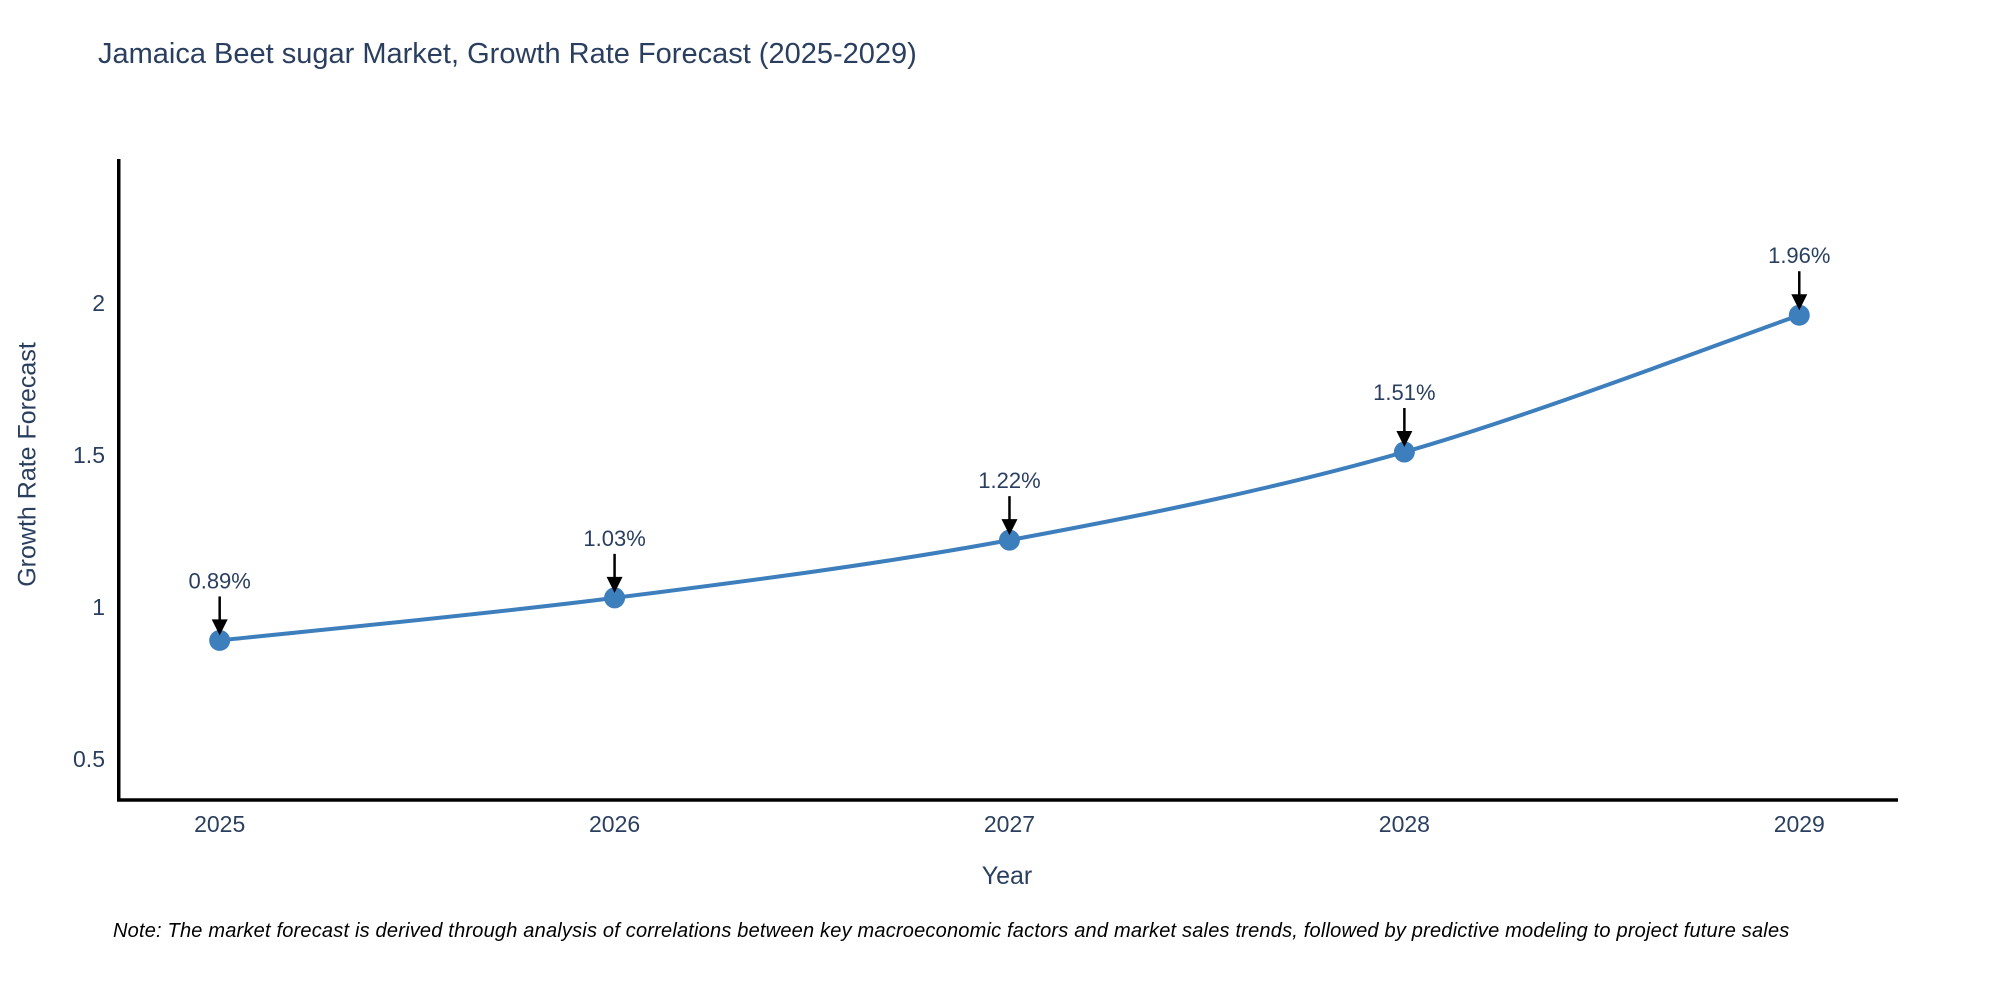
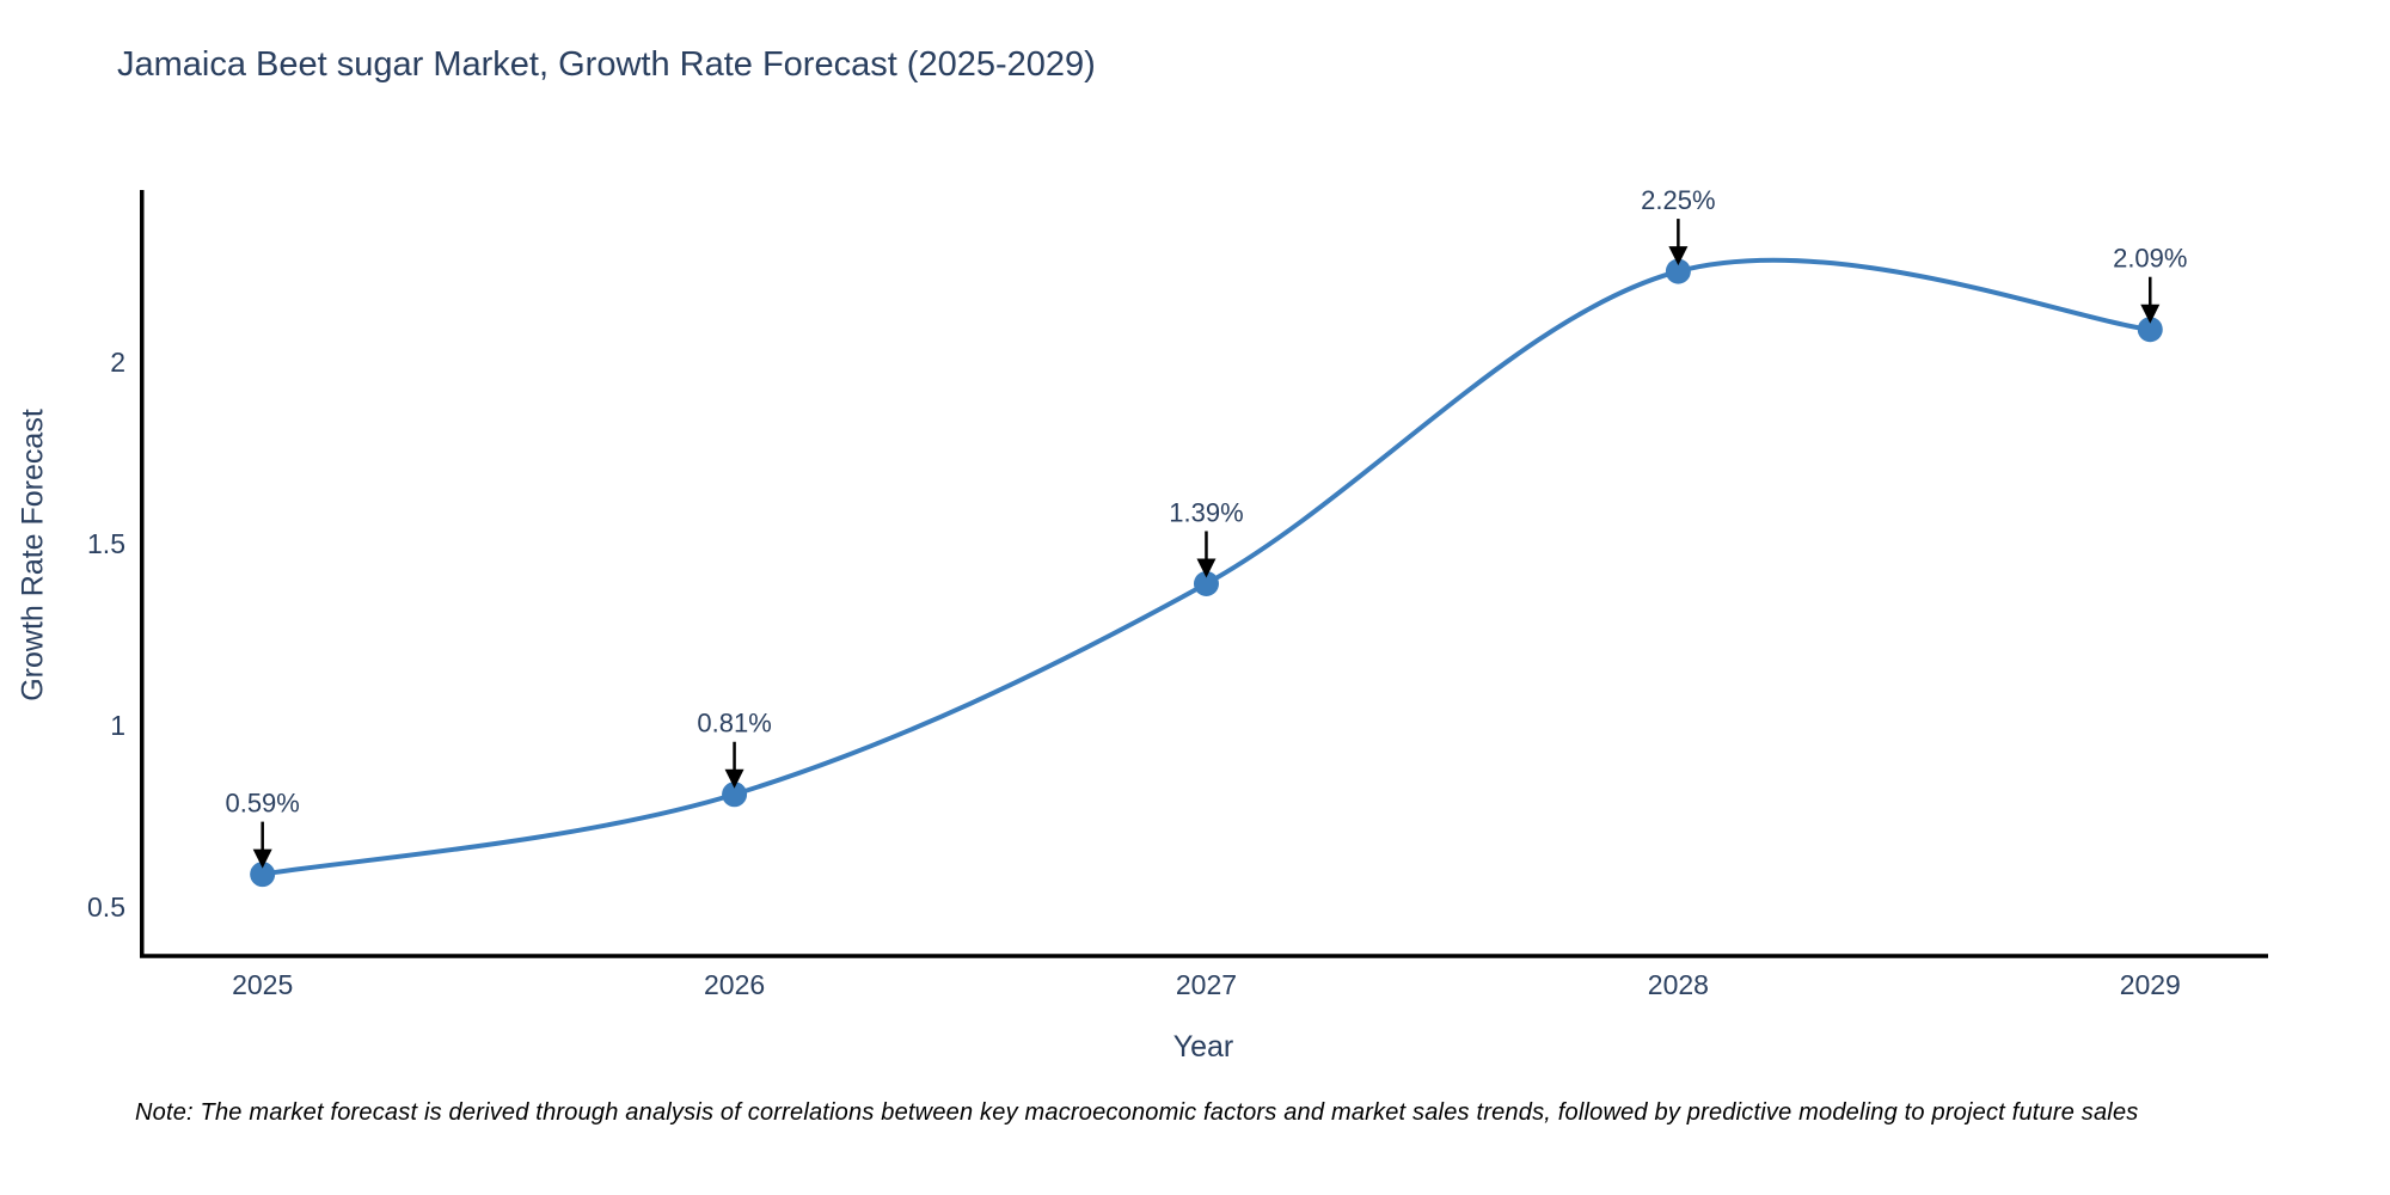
2025: 0.89% -> 0.59%
2026: 1.03% -> 0.81%
2027: 1.22% -> 1.39%
2028: 1.51% -> 2.25%
2029: 1.96% -> 2.09%
